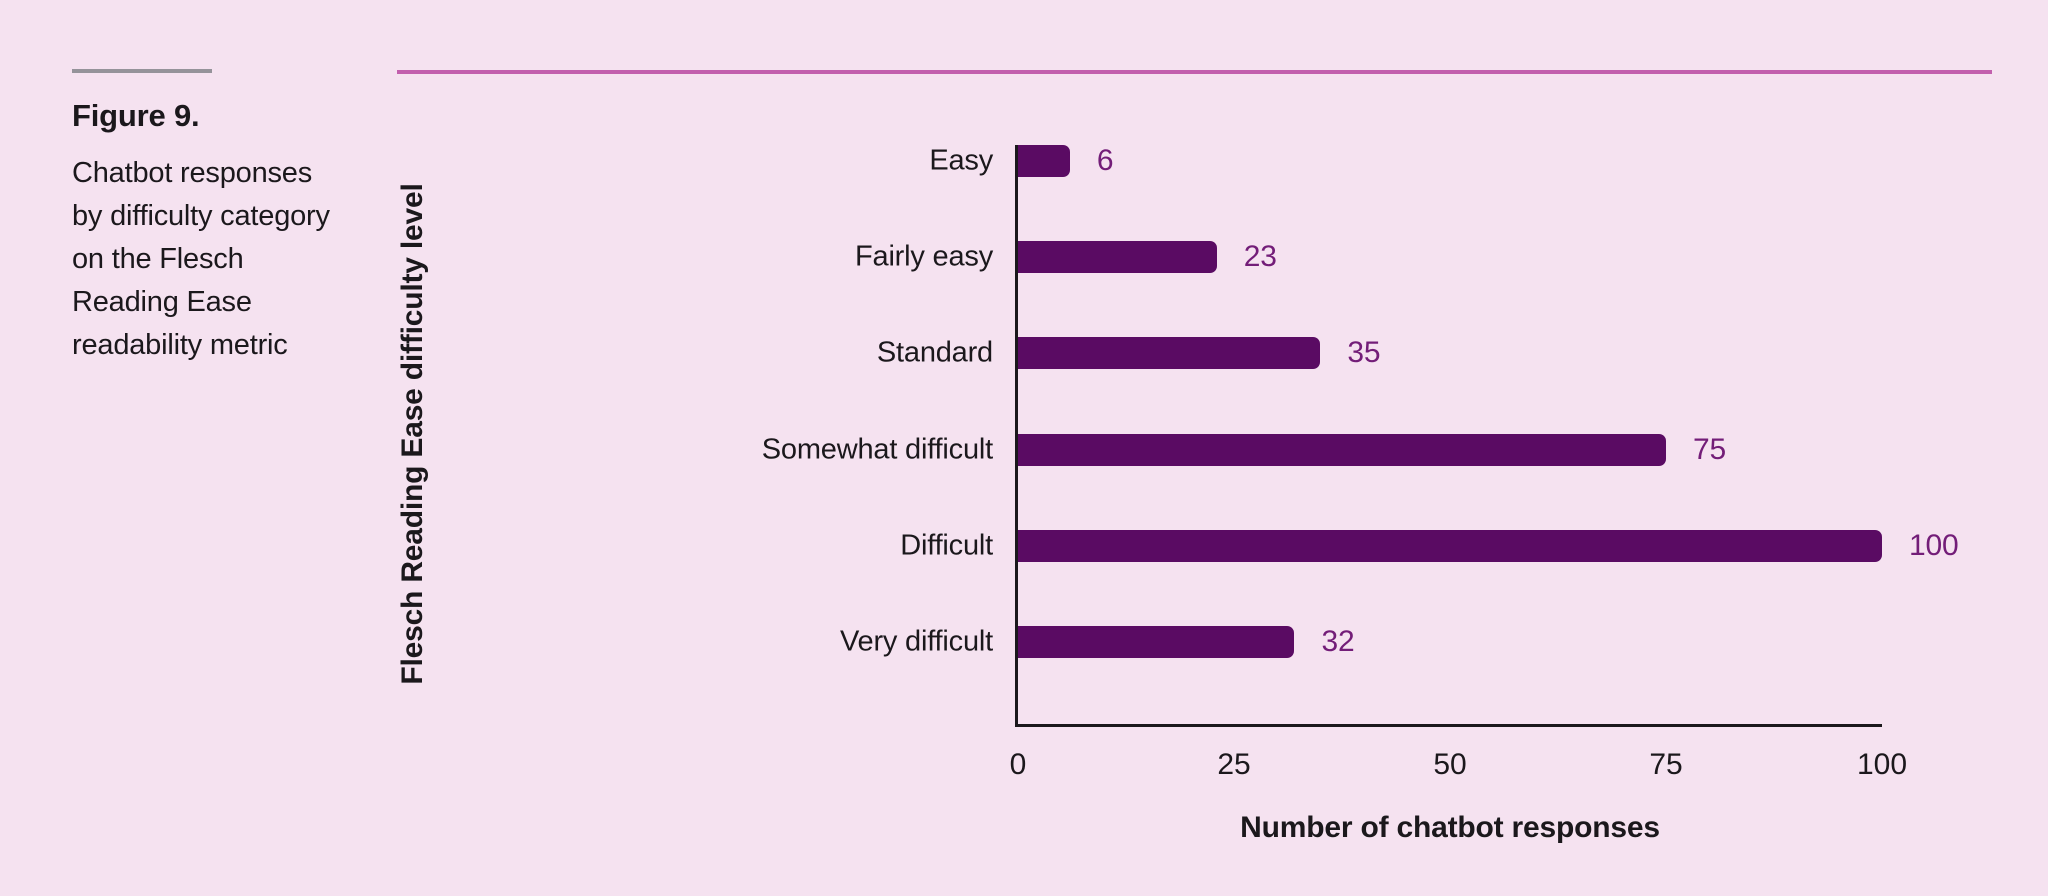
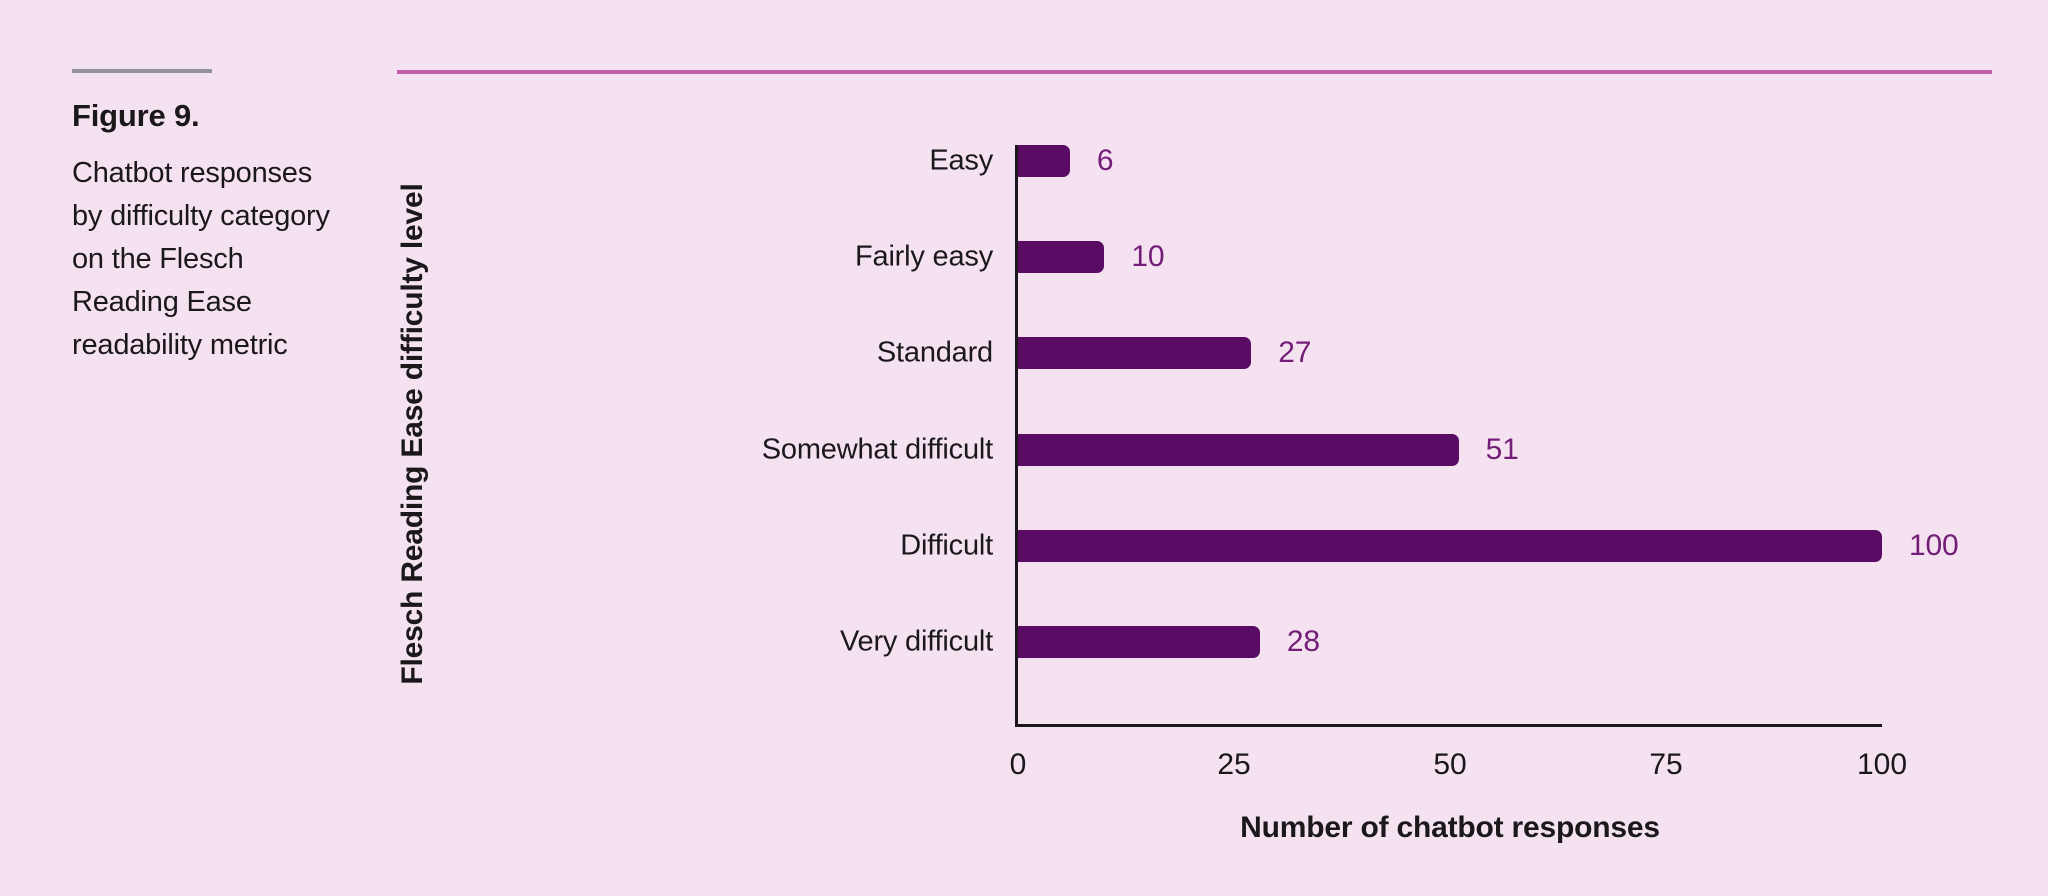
Fairly easy: 23 -> 10
Standard: 35 -> 27
Somewhat difficult: 75 -> 51
Very difficult: 32 -> 28
